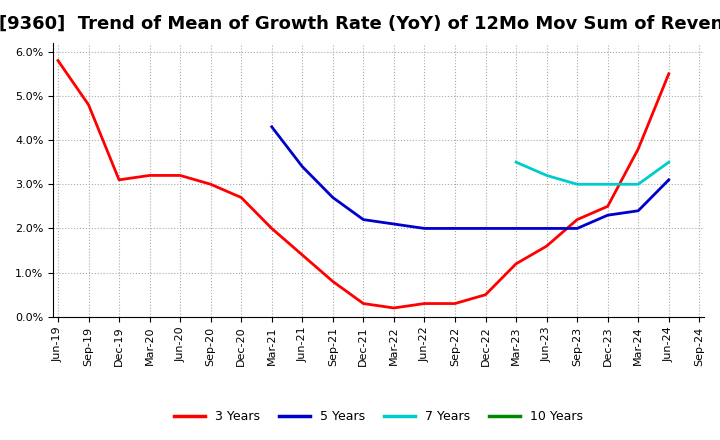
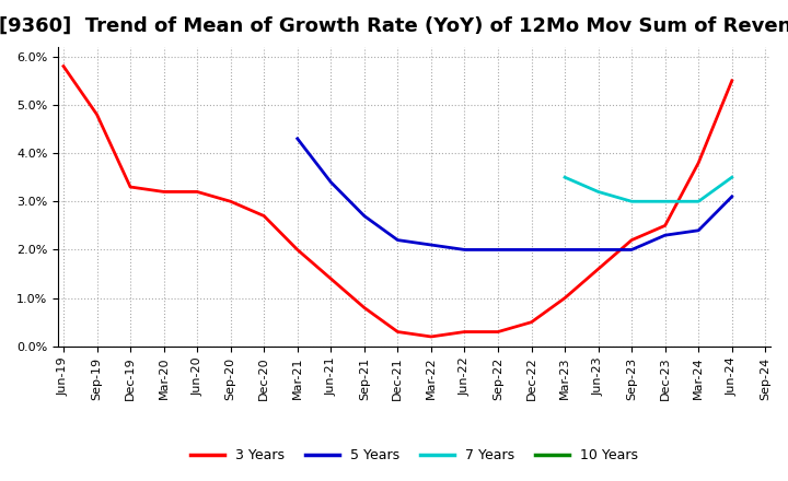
3 Years/Dec-19: 3.1% -> 3.3%
3 Years/Mar-23: 1.2% -> 1.0%
